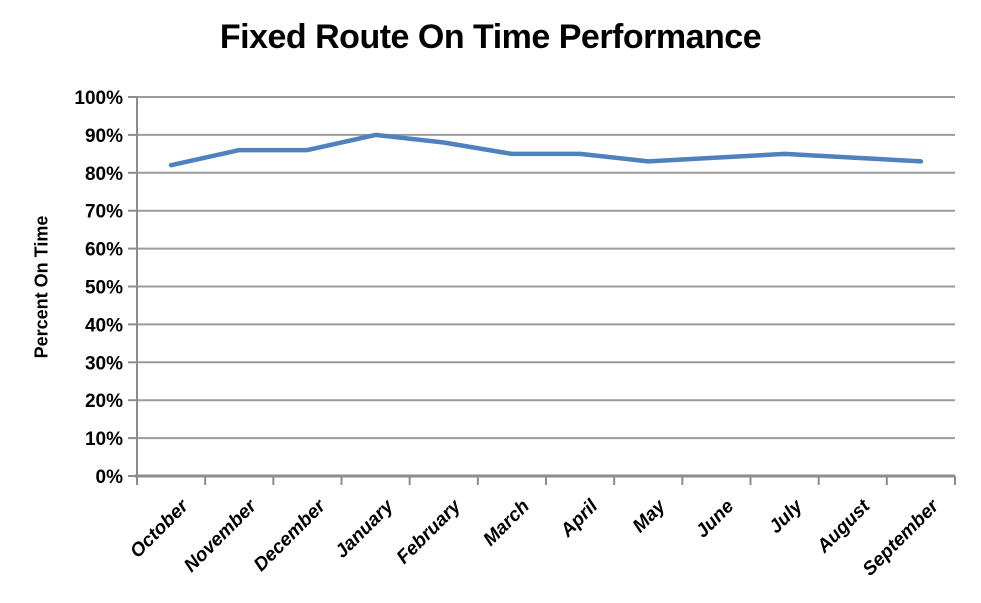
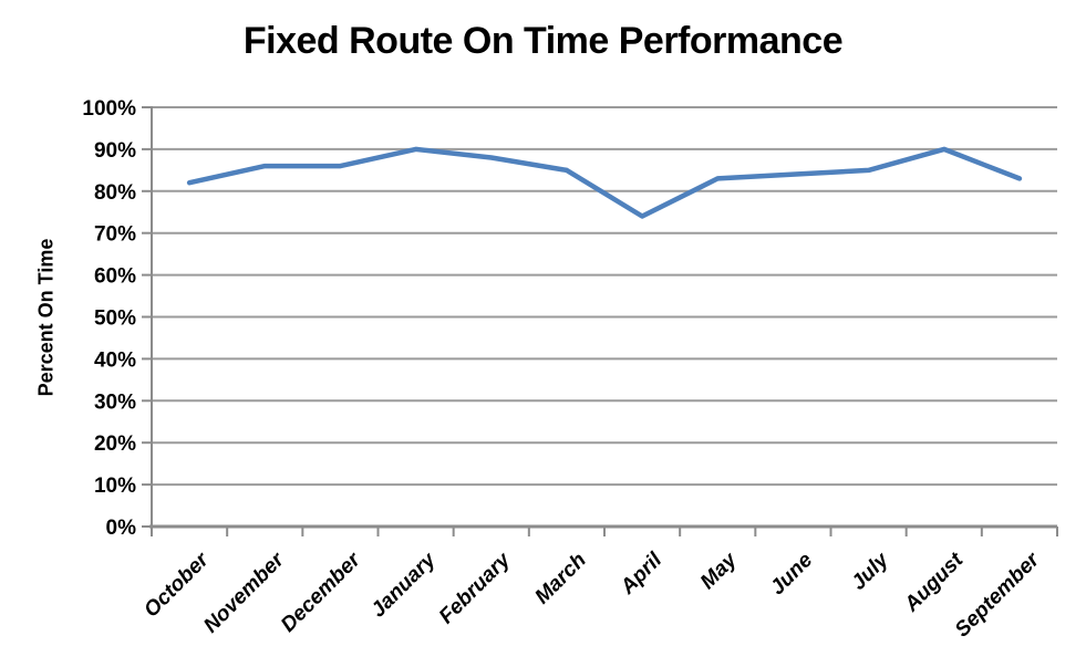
April: 85% -> 74%
August: 84% -> 90%
